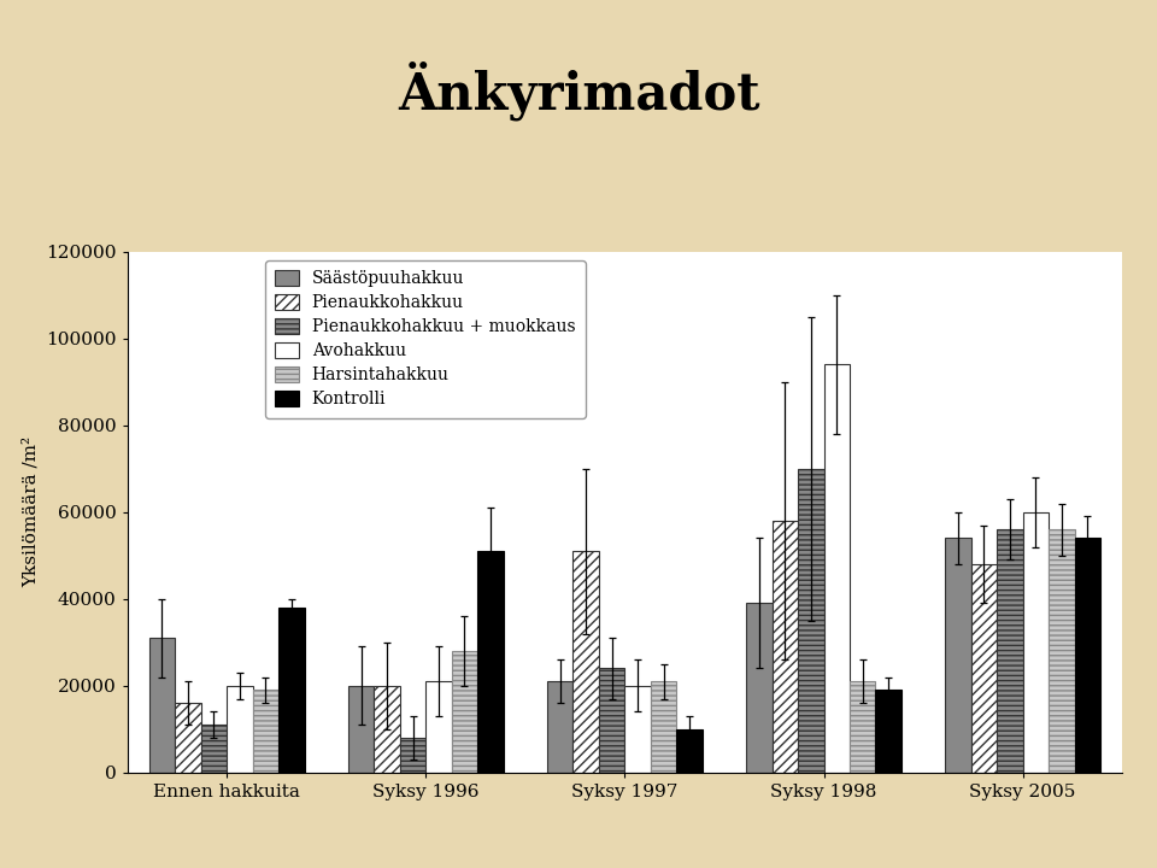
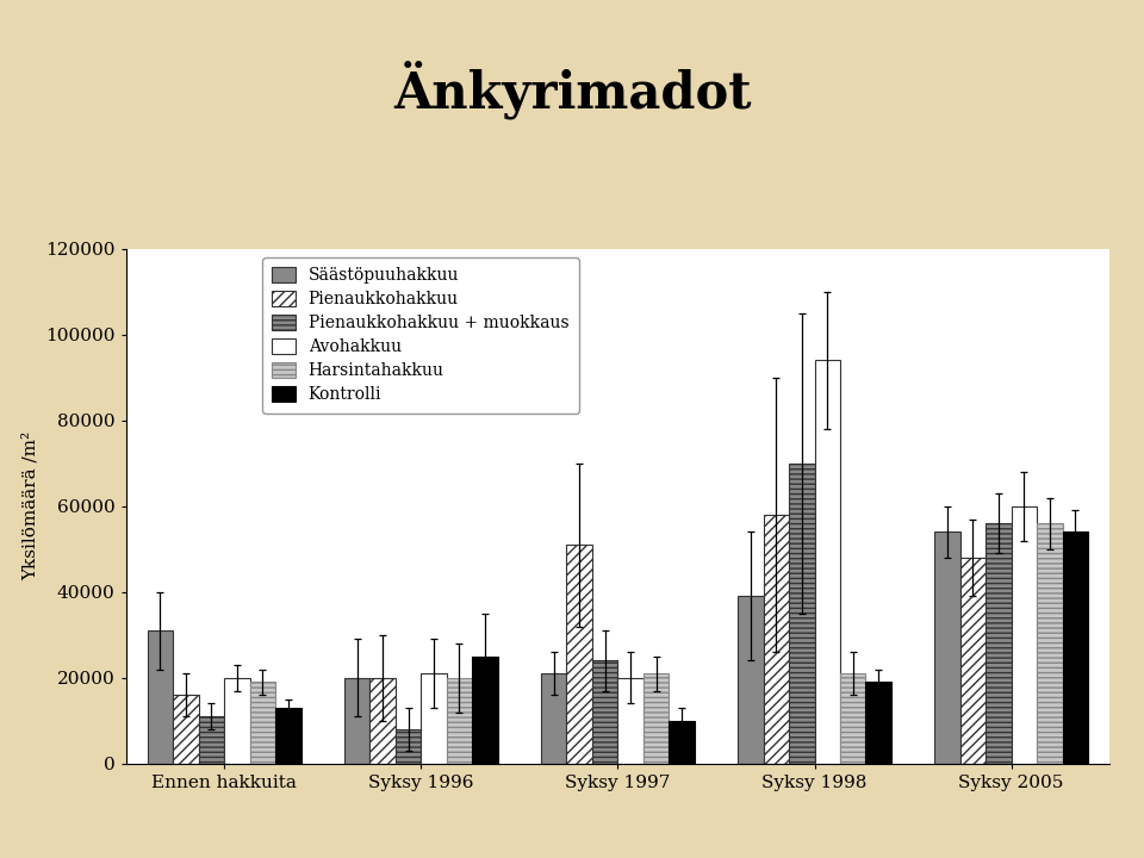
Kontrolli/Ennen hakkuita: 38000 -> 13000
Harsintahakkuu/Syksy 1996: 28000 -> 20000
Kontrolli/Syksy 1996: 51000 -> 25000
